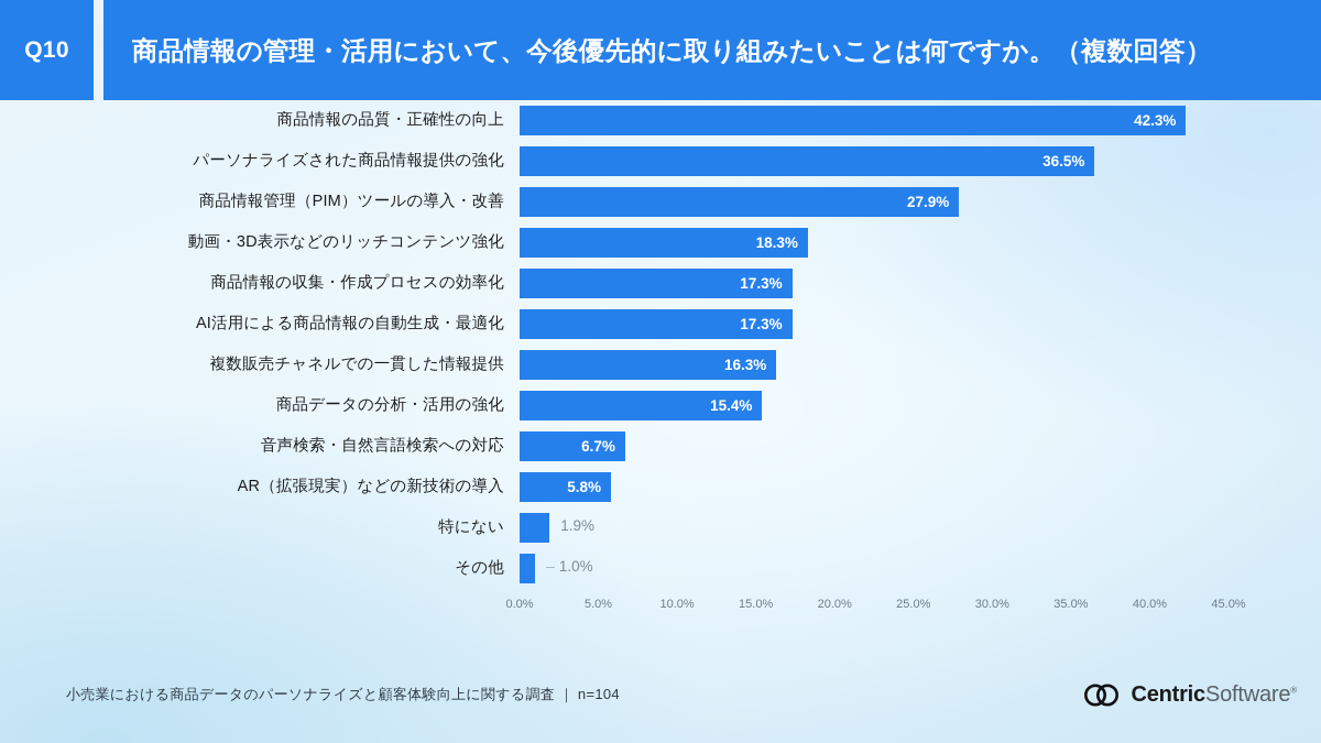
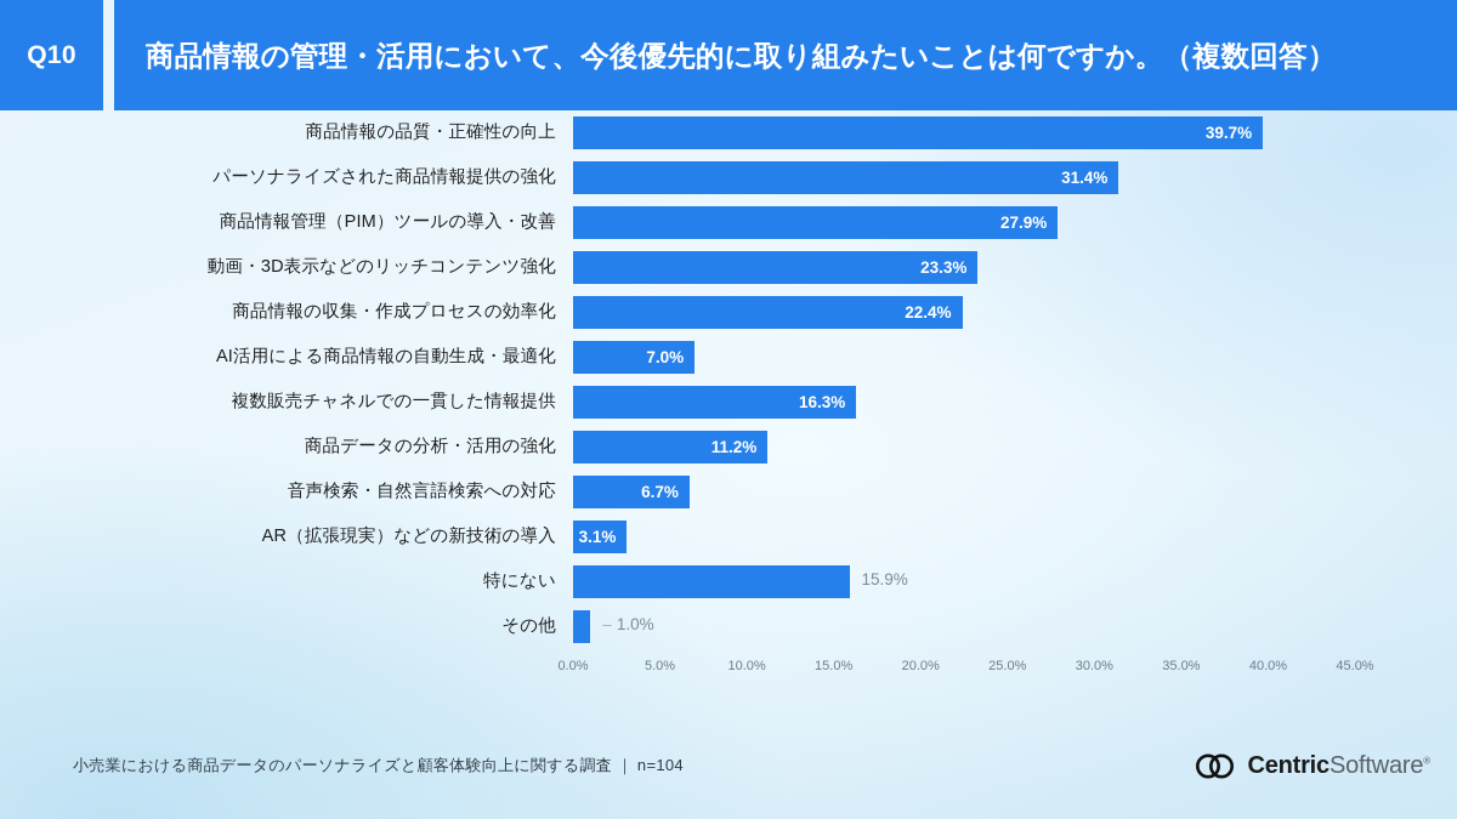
商品情報の品質・正確性の向上: 42.3% -> 39.7%
パーソナライズされた商品情報提供の強化: 36.5% -> 31.4%
動画・3D表示などのリッチコンテンツ強化: 18.3% -> 23.3%
商品情報の収集・作成プロセスの効率化: 17.3% -> 22.4%
AI活用による商品情報の自動生成・最適化: 17.3% -> 7.0%
商品データの分析・活用の強化: 15.4% -> 11.2%
AR（拡張現実）などの新技術の導入: 5.8% -> 3.1%
特にない: 1.9% -> 15.9%
